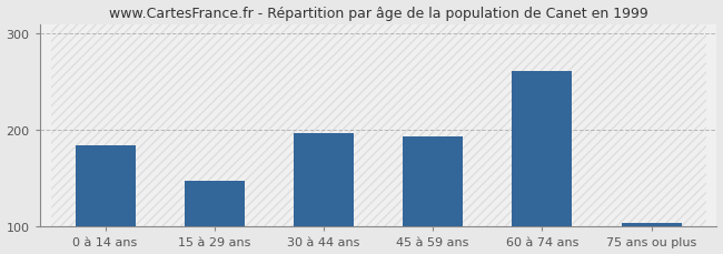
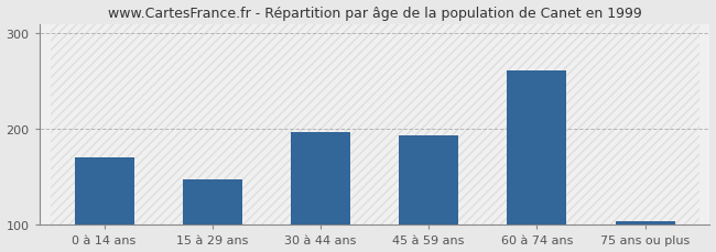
0 à 14 ans: 184 -> 170
